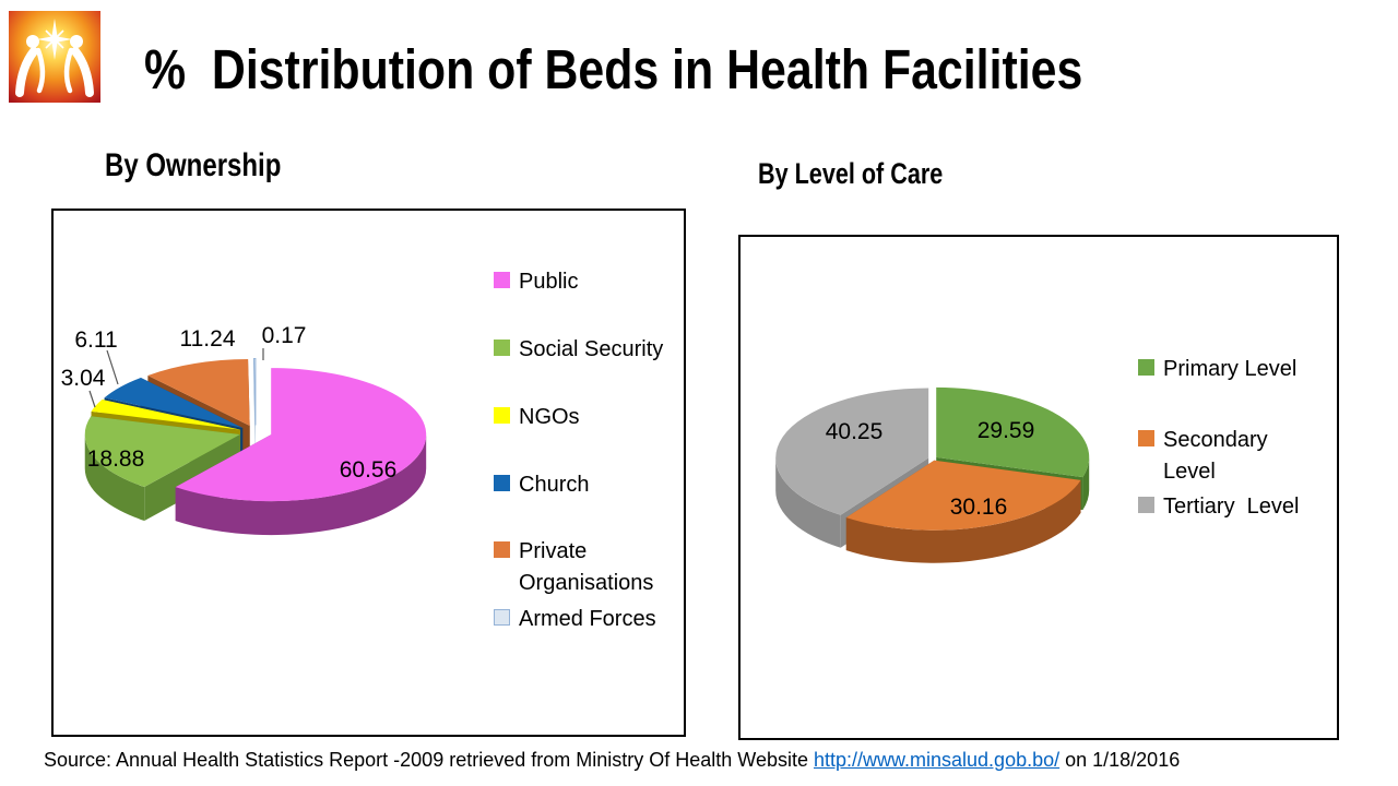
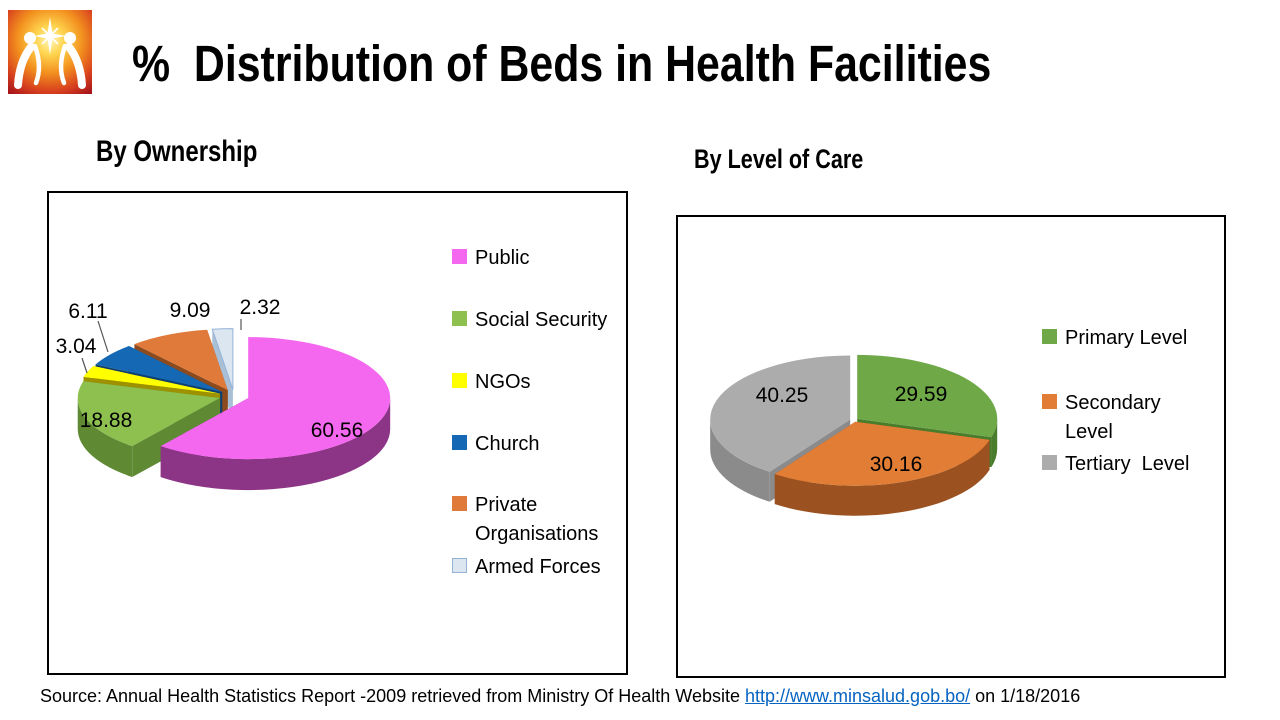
By Ownership/Private Organisations: 11.24 -> 9.09
By Ownership/Armed Forces: 0.17 -> 2.32
